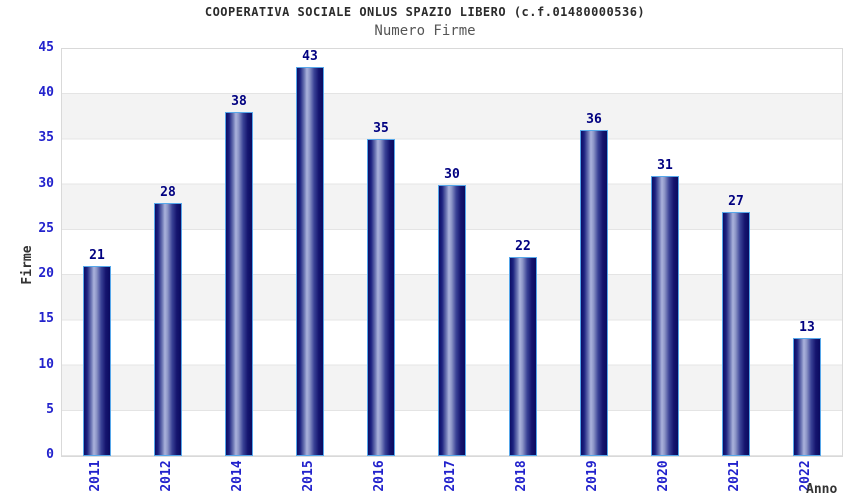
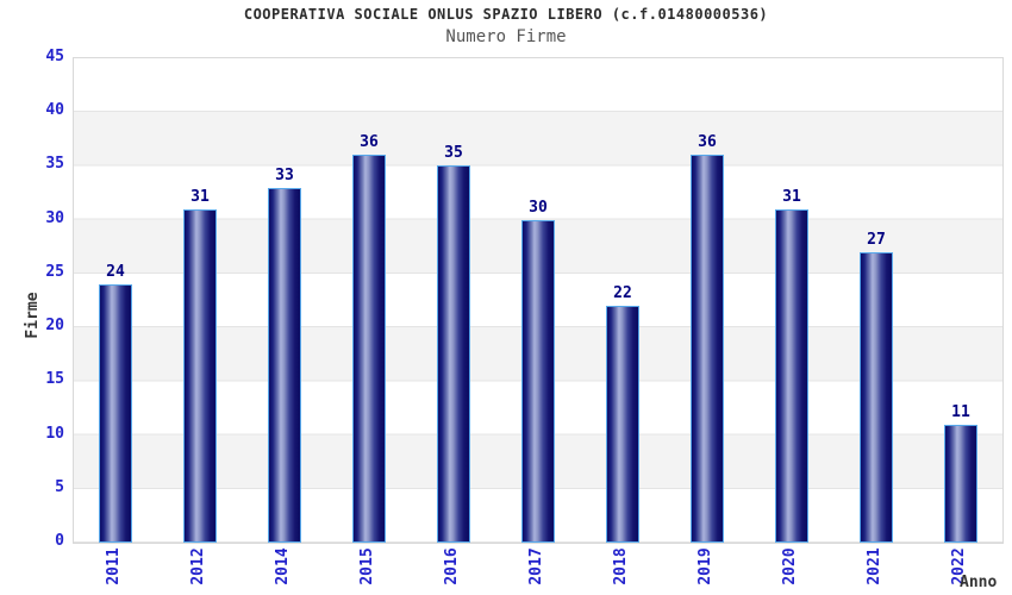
2011: 21 -> 24
2012: 28 -> 31
2014: 38 -> 33
2015: 43 -> 36
2022: 13 -> 11
